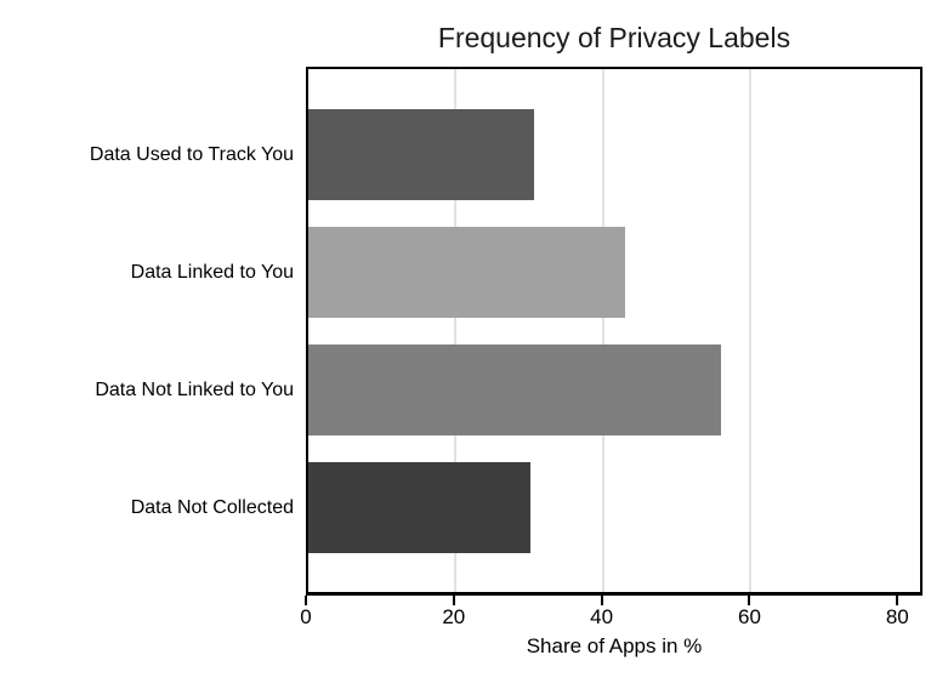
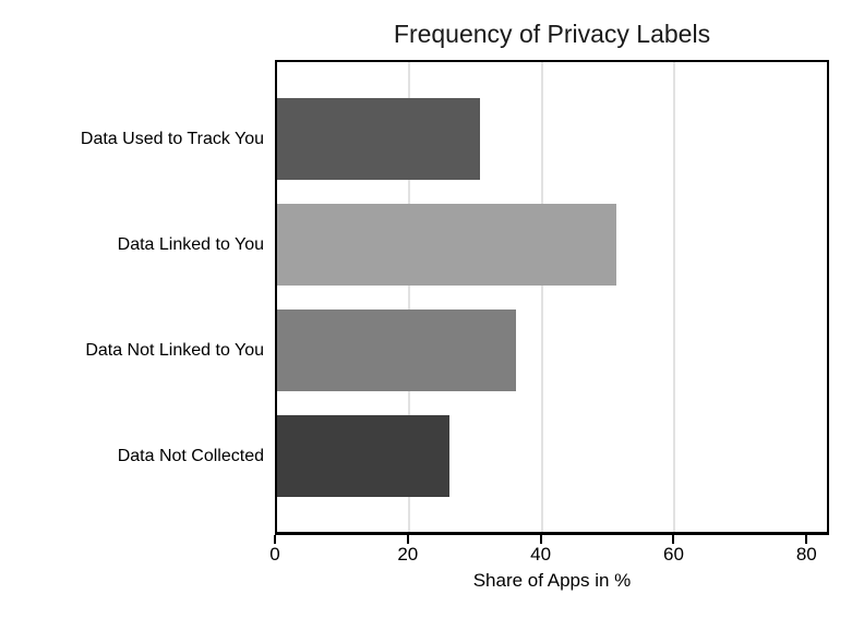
Data Linked to You: 43 -> 51
Data Not Linked to You: 56 -> 36
Data Not Collected: 30 -> 26
